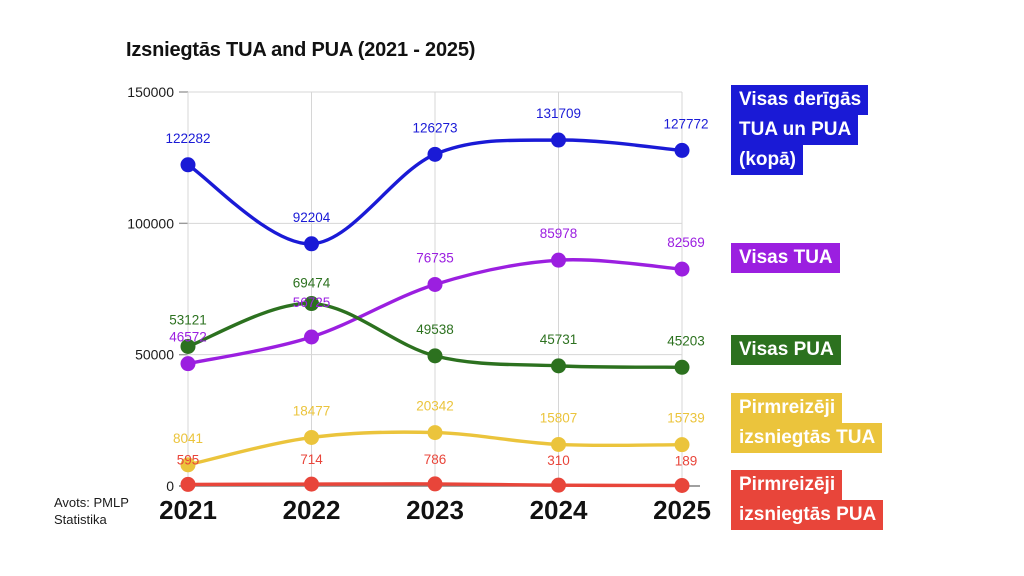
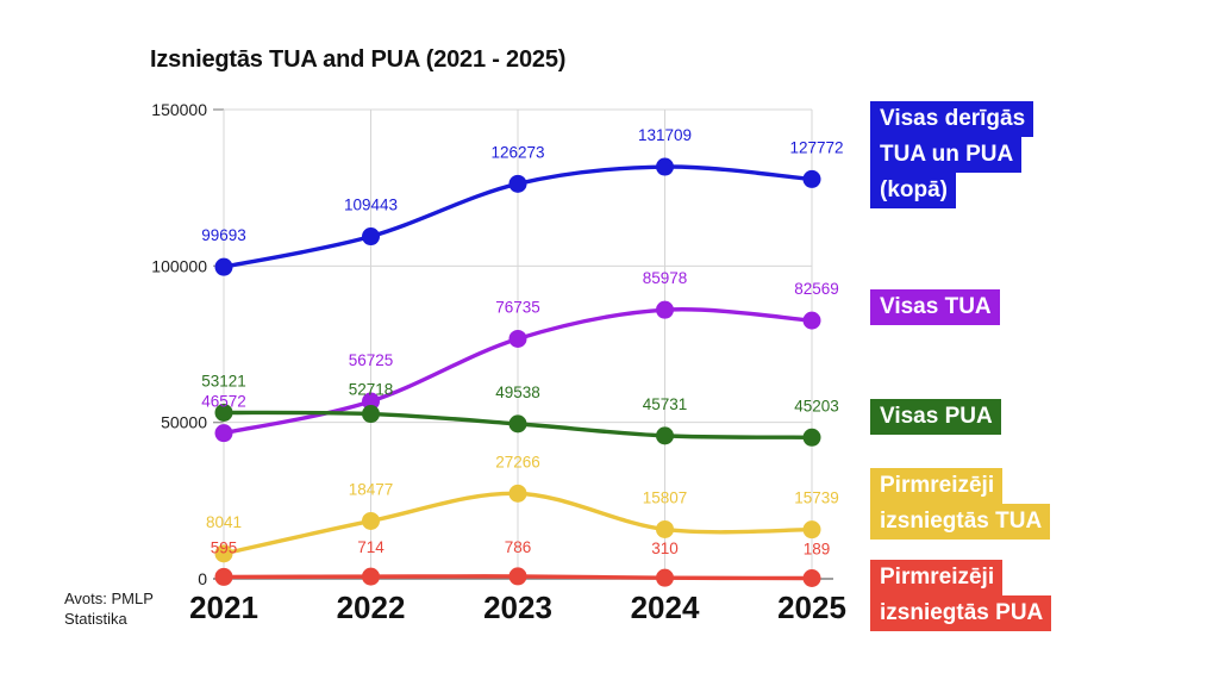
Visas derīgās TUA un PUA (kopā)/2021: 122282 -> 99693
Visas derīgās TUA un PUA (kopā)/2022: 92204 -> 109443
Visas PUA/2022: 69474 -> 52718
Pirmreizēji izsniegtās TUA/2023: 20342 -> 27266
